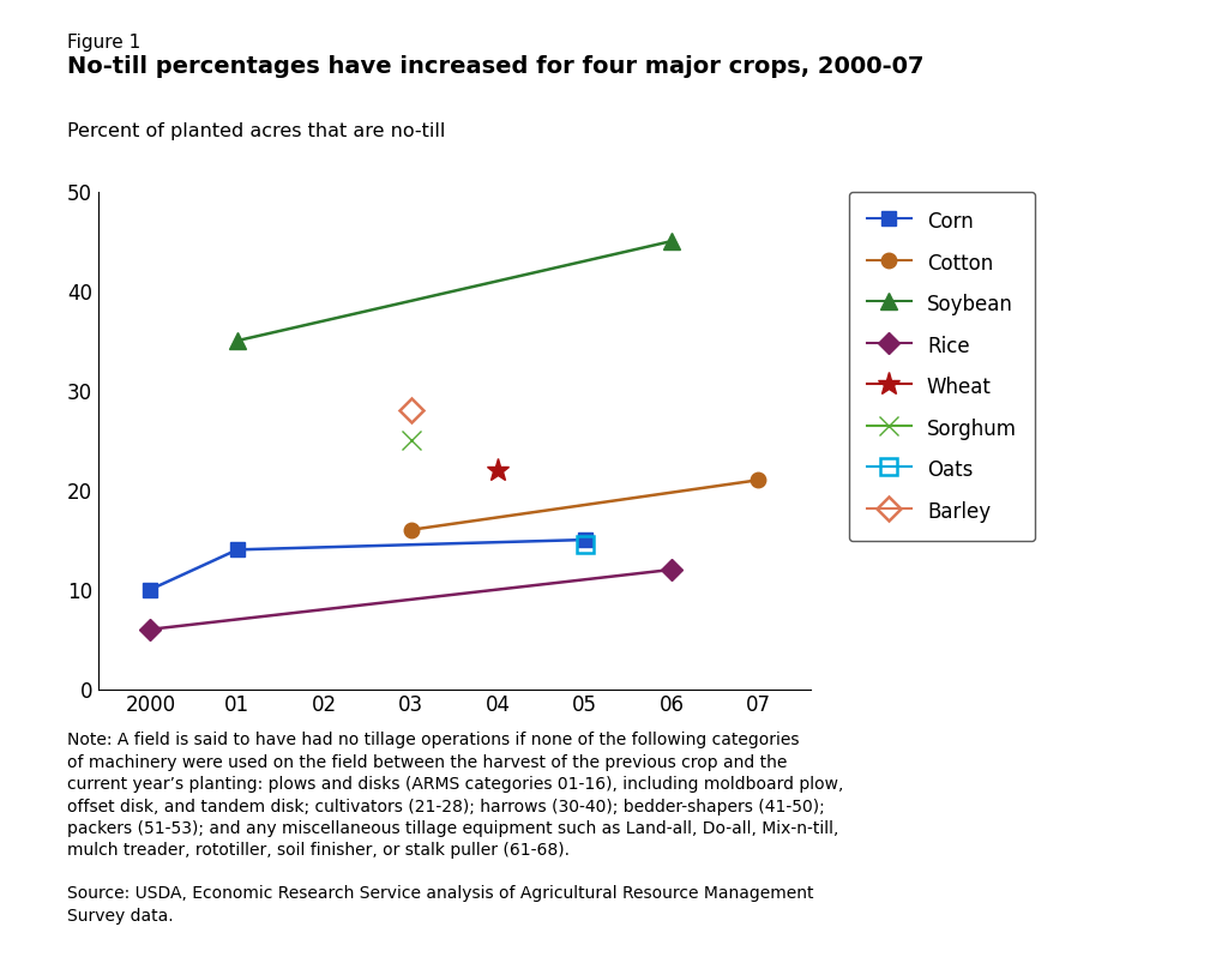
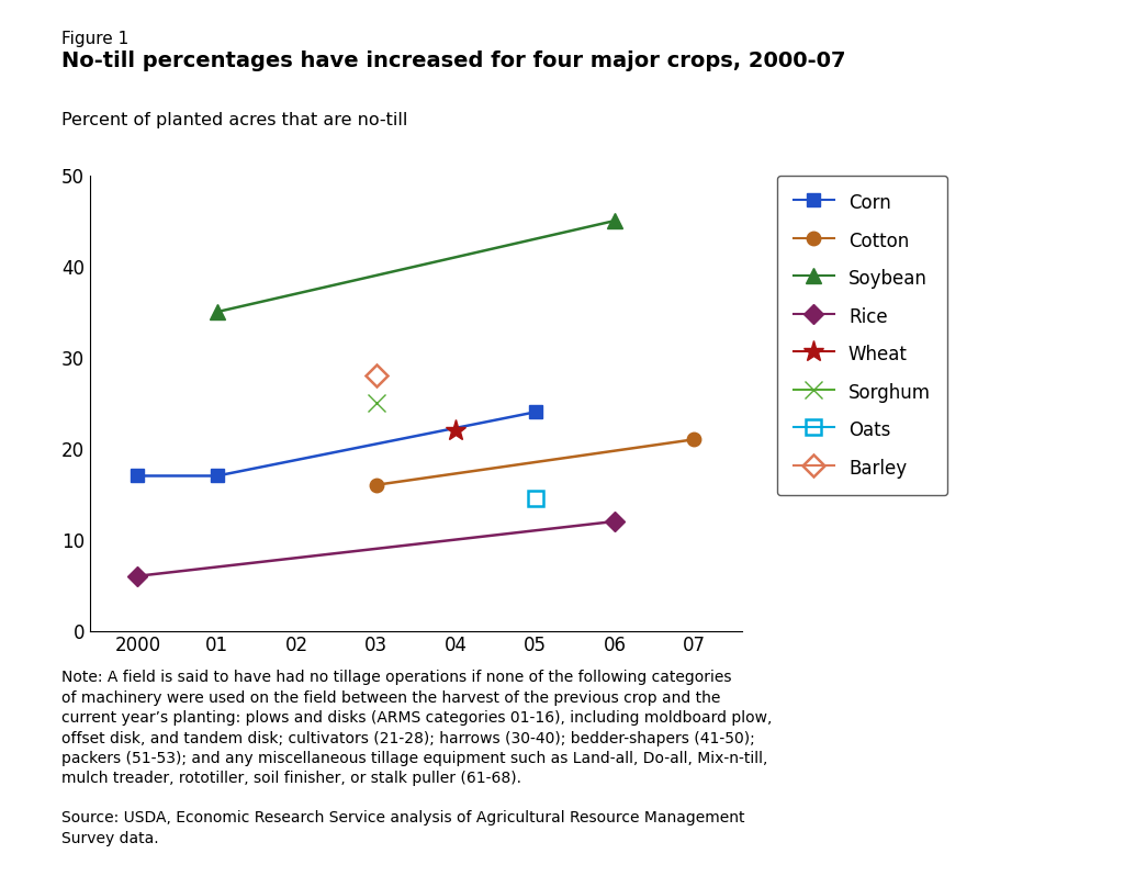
2000: 10 -> 17
01: 14 -> 17
05: 15 -> 24
